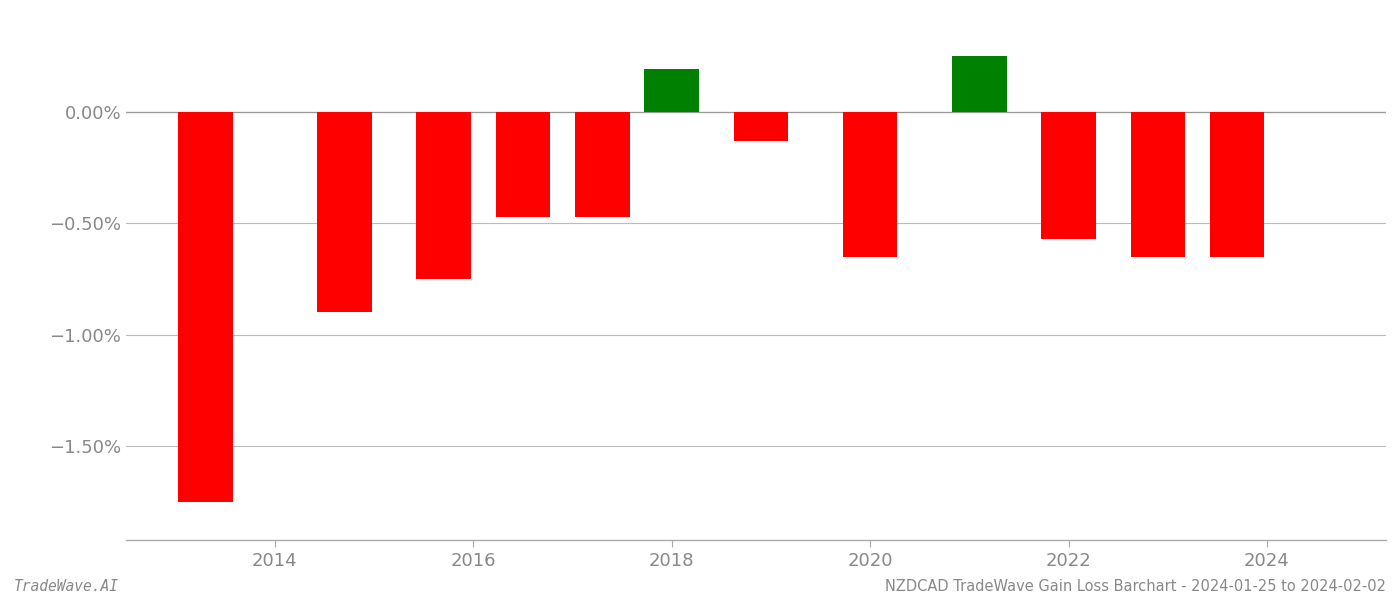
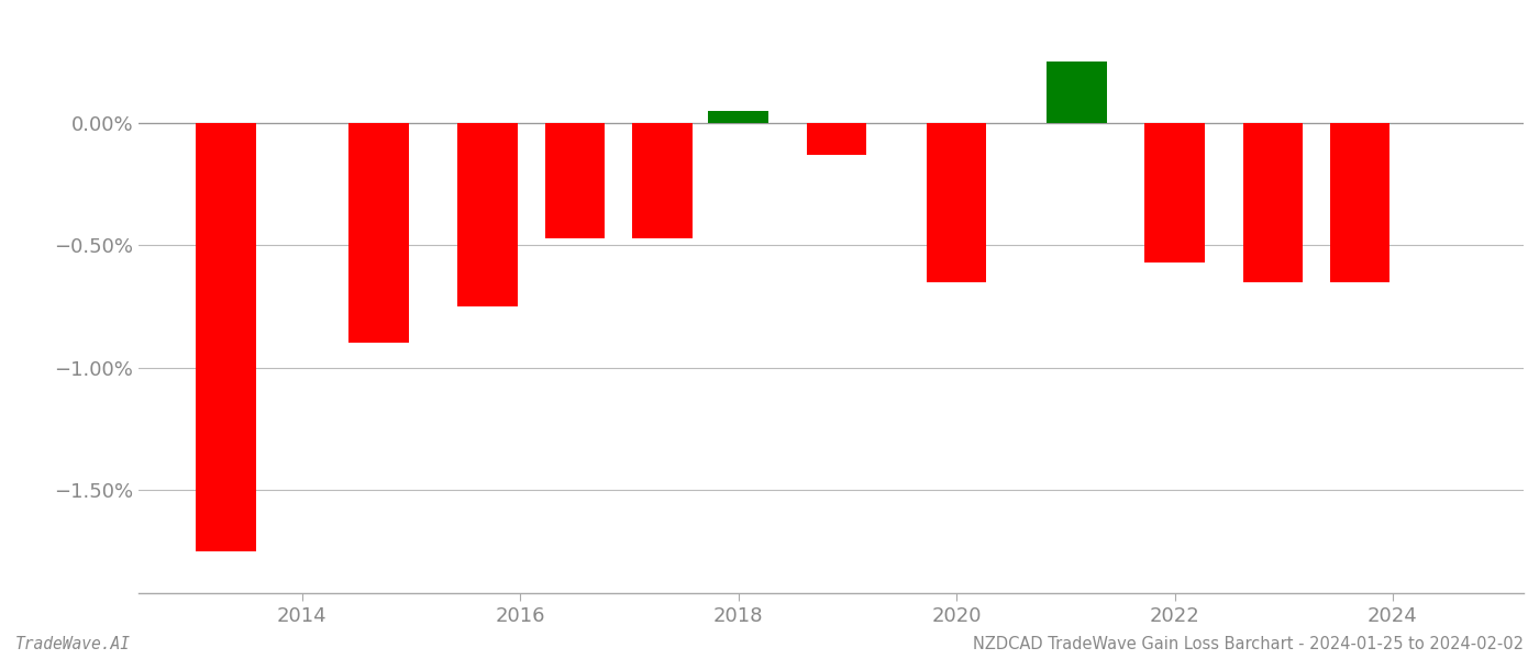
2018: 0.19% -> 0.05%
